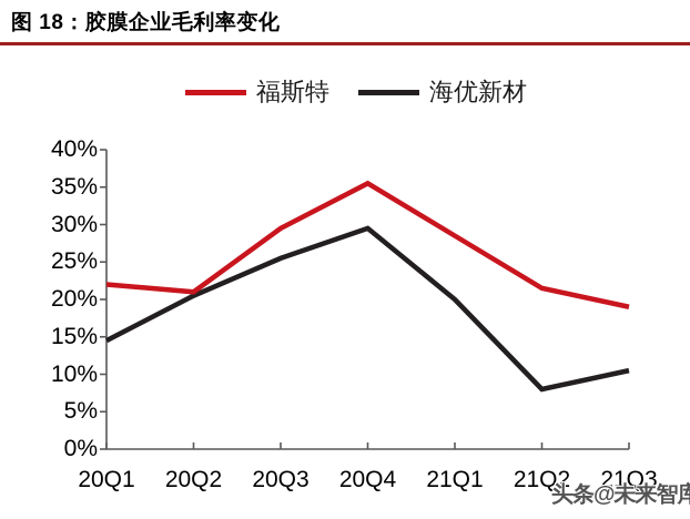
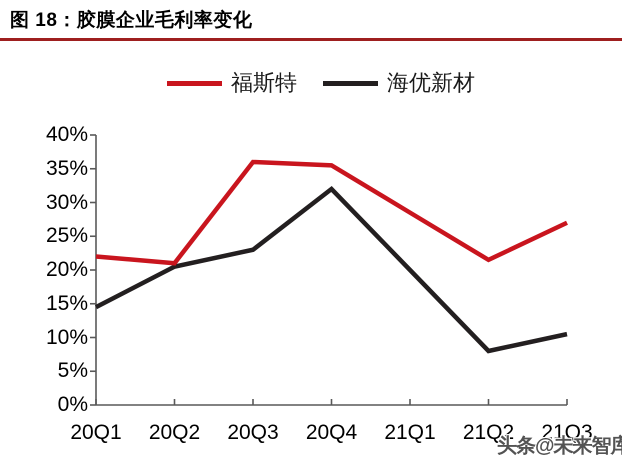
福斯特/20Q3: 30% -> 36%
海优新材/20Q3: 26% -> 23%
海优新材/20Q4: 30% -> 32%
福斯特/21Q3: 19% -> 27%
